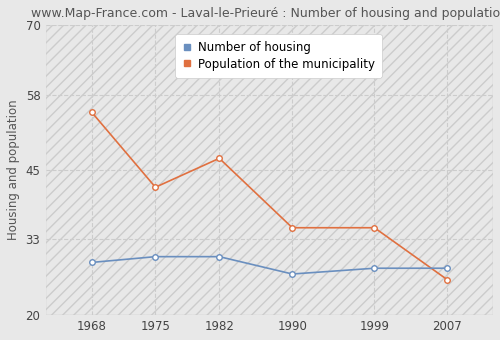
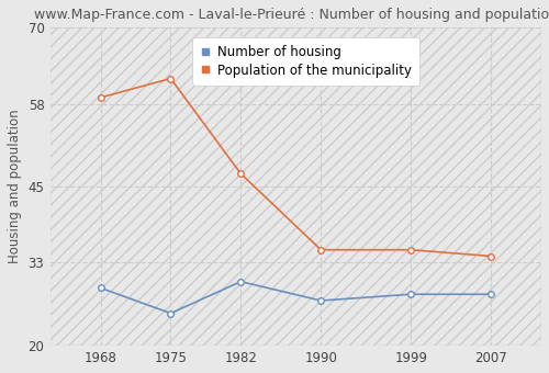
Population of the municipality/1968: 55 -> 59
Number of housing/1975: 30 -> 25
Population of the municipality/1975: 42 -> 62
Population of the municipality/2007: 26 -> 34
